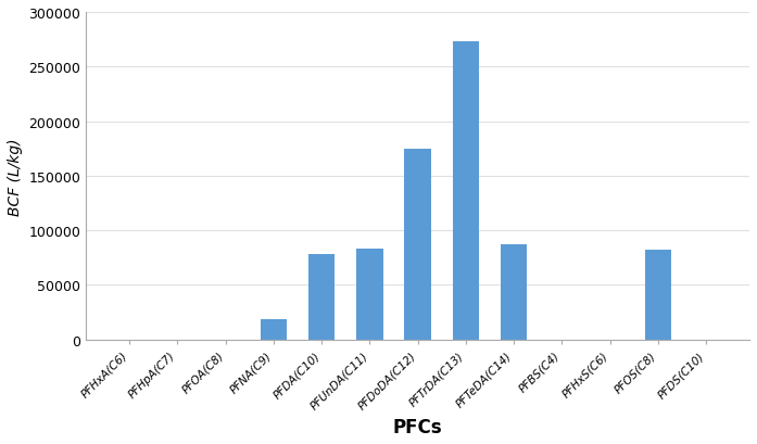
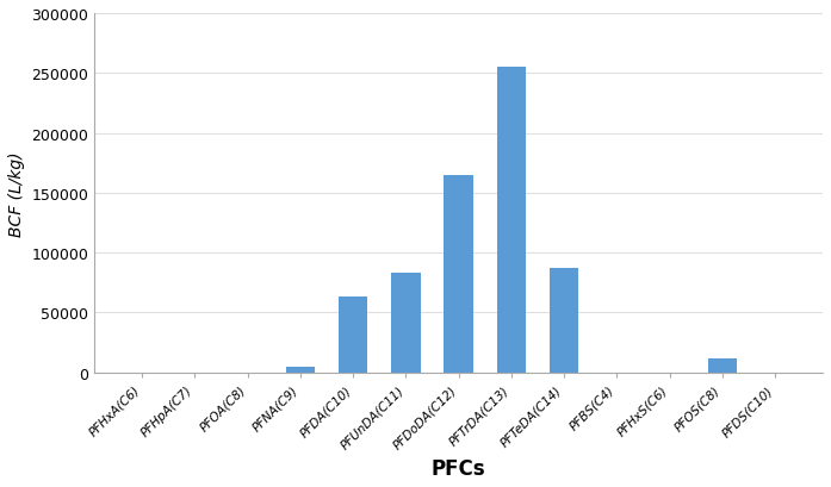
PFNA(C9): 19000 -> 5000
PFDA(C10): 78000 -> 63000
PFDoDA(C12): 175000 -> 165000
PFTrDA(C13): 273000 -> 255000
PFOS(C8): 82000 -> 12000
